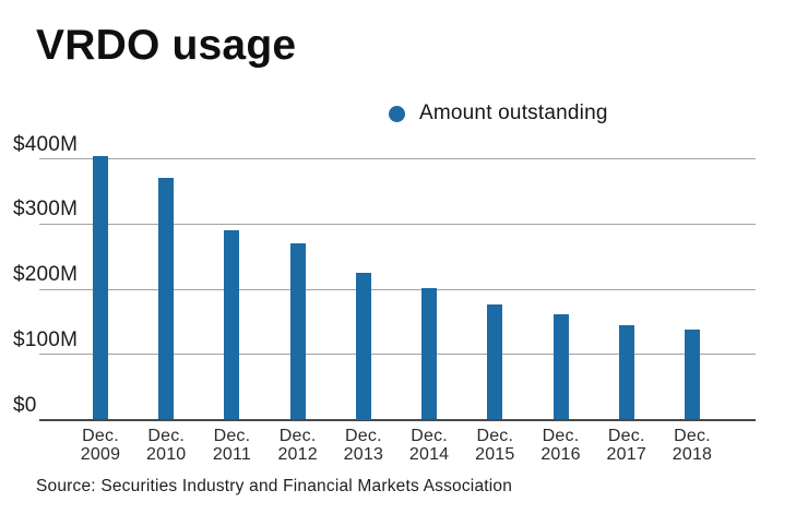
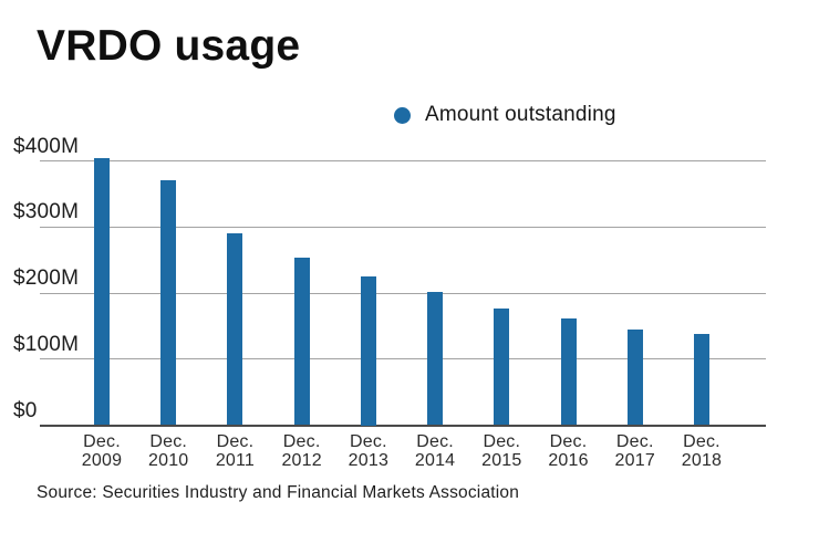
Dec. 2012: $270M -> $250M
